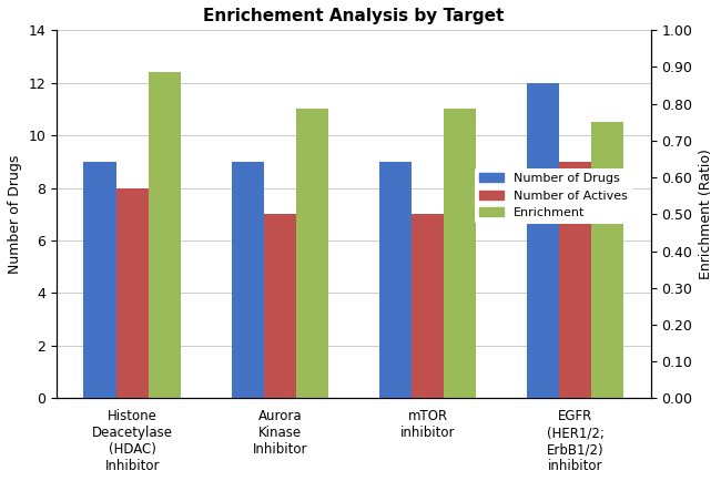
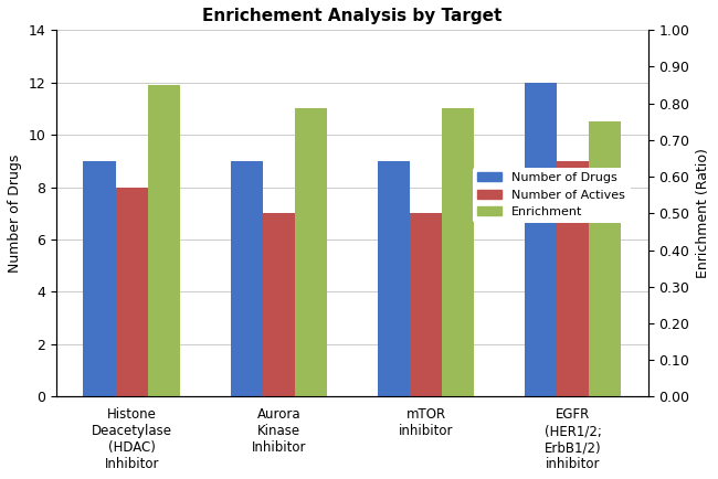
Enrichment/Histone Deacetylase (HDAC) Inhibitor: 12.4 -> 11.9
